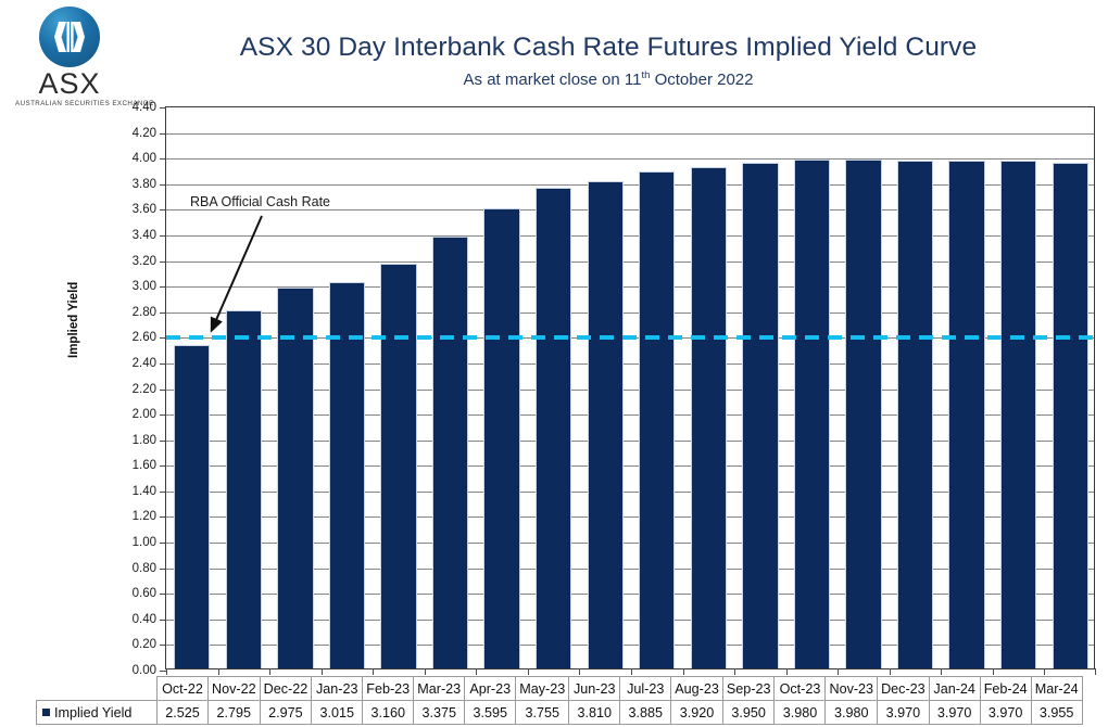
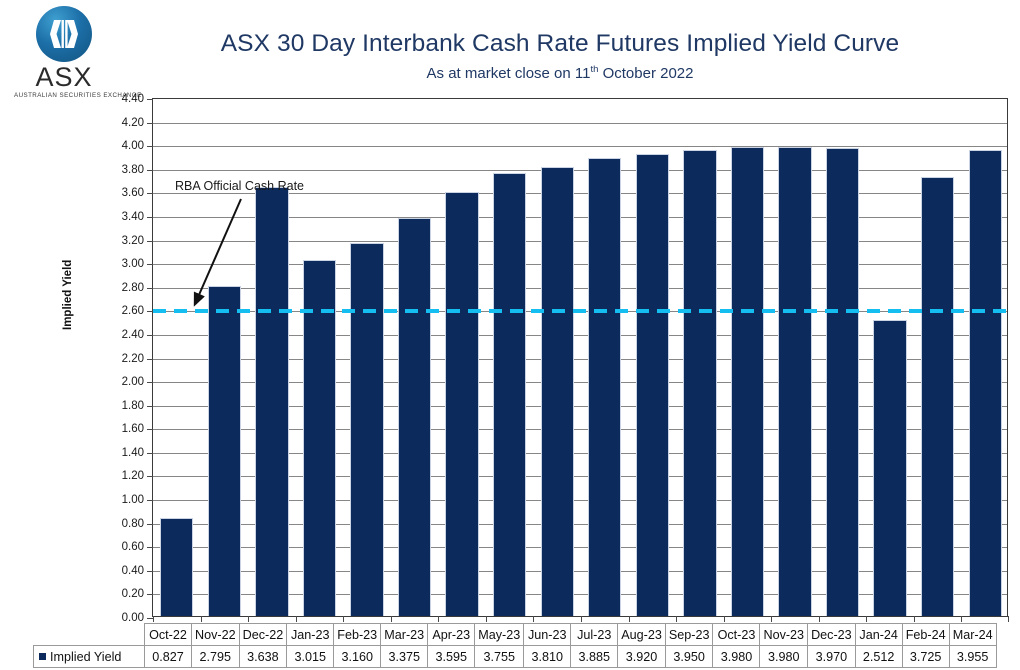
Oct-22: 2.525 -> 0.827
Dec-22: 2.975 -> 3.638
Jan-24: 3.970 -> 2.512
Feb-24: 3.970 -> 3.725
